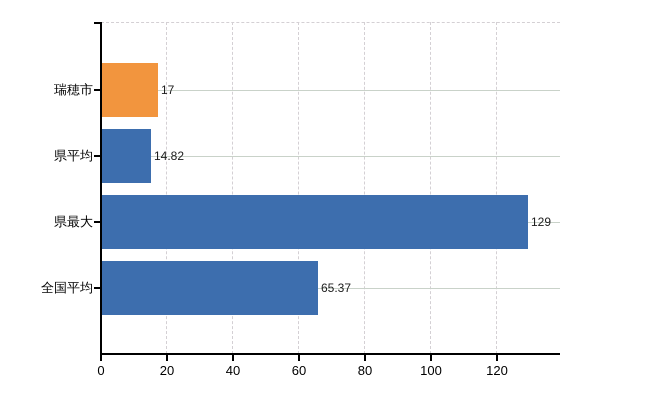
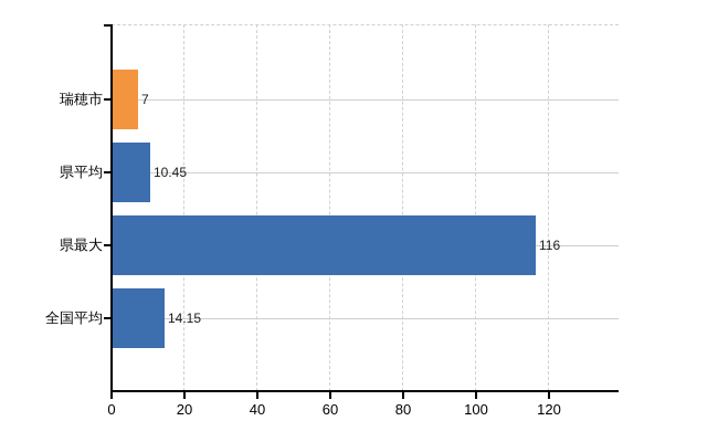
瑞穂市: 17 -> 7
県平均: 14.82 -> 10.45
県最大: 129 -> 116
全国平均: 65.37 -> 14.15
